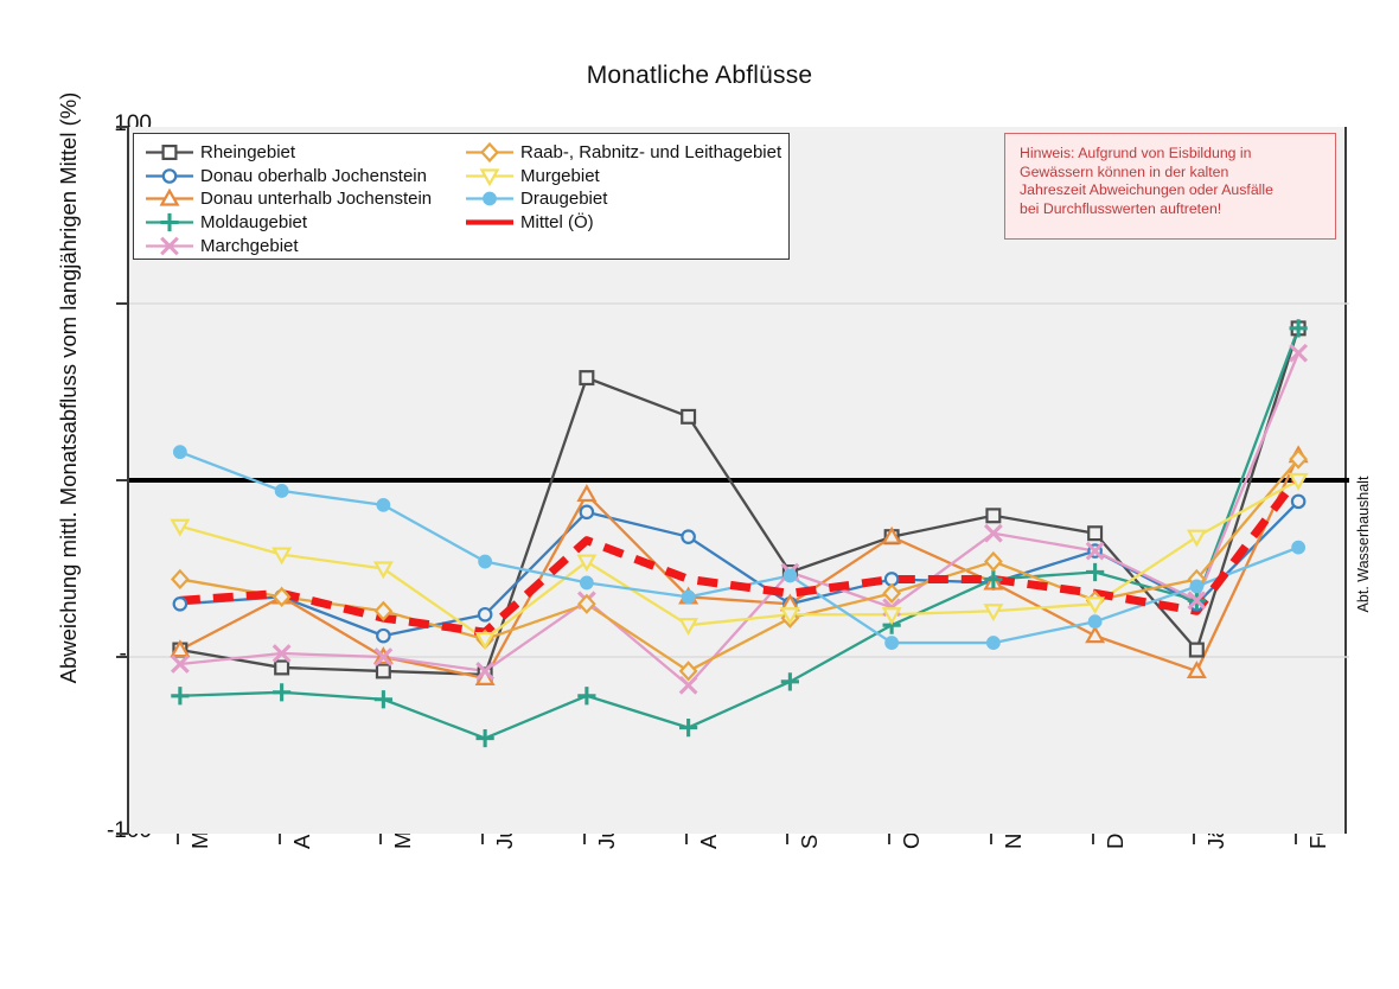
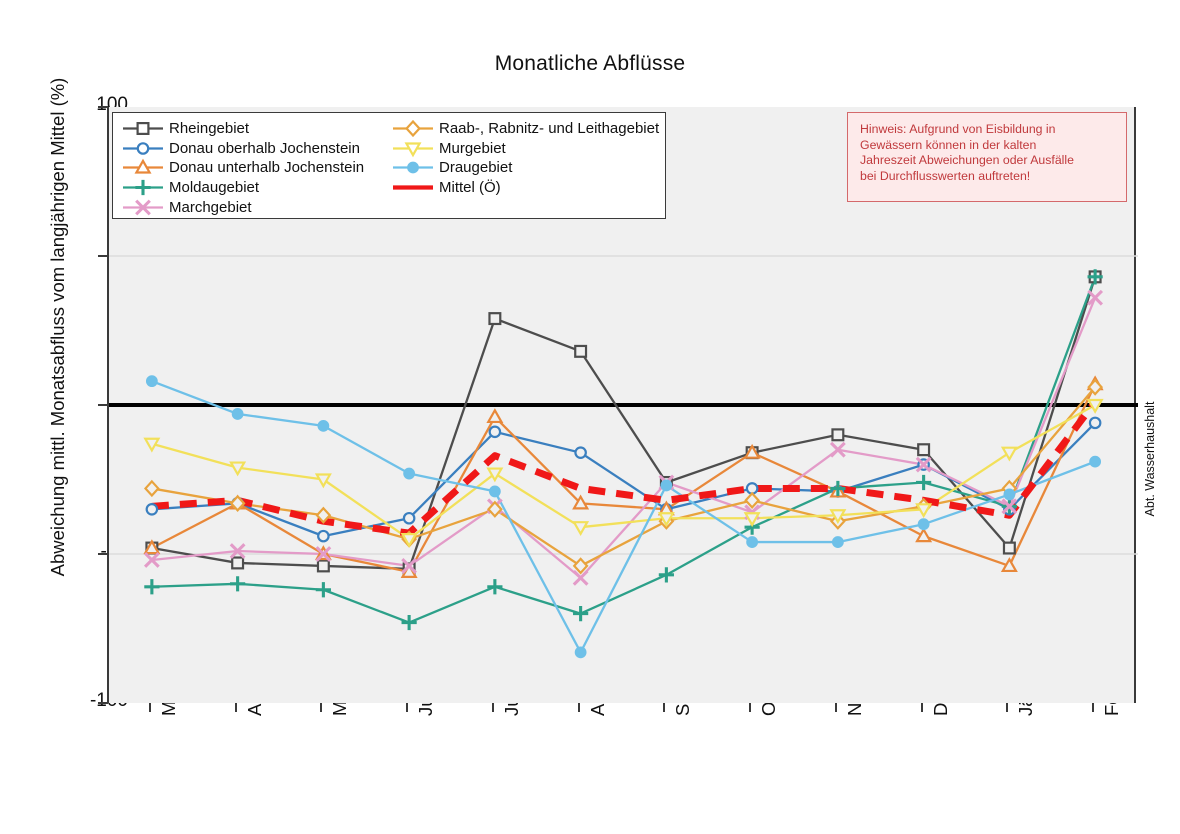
Draugebiet/Aug 2025: -33 -> -83
Raab-, Rabnitz- und Leithagebiet/Nov 2025: -23 -> -39
